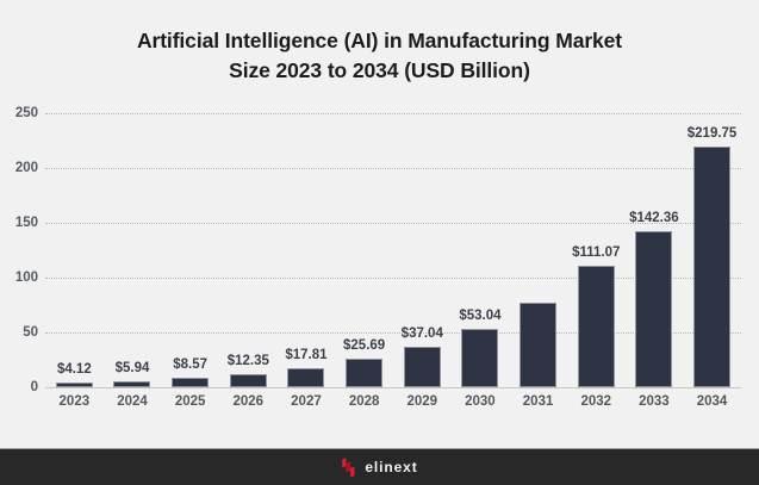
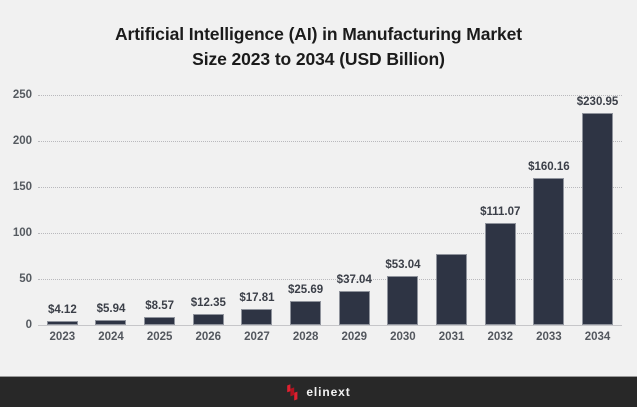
2033: $142.36 -> $160.16
2034: $219.75 -> $230.95
